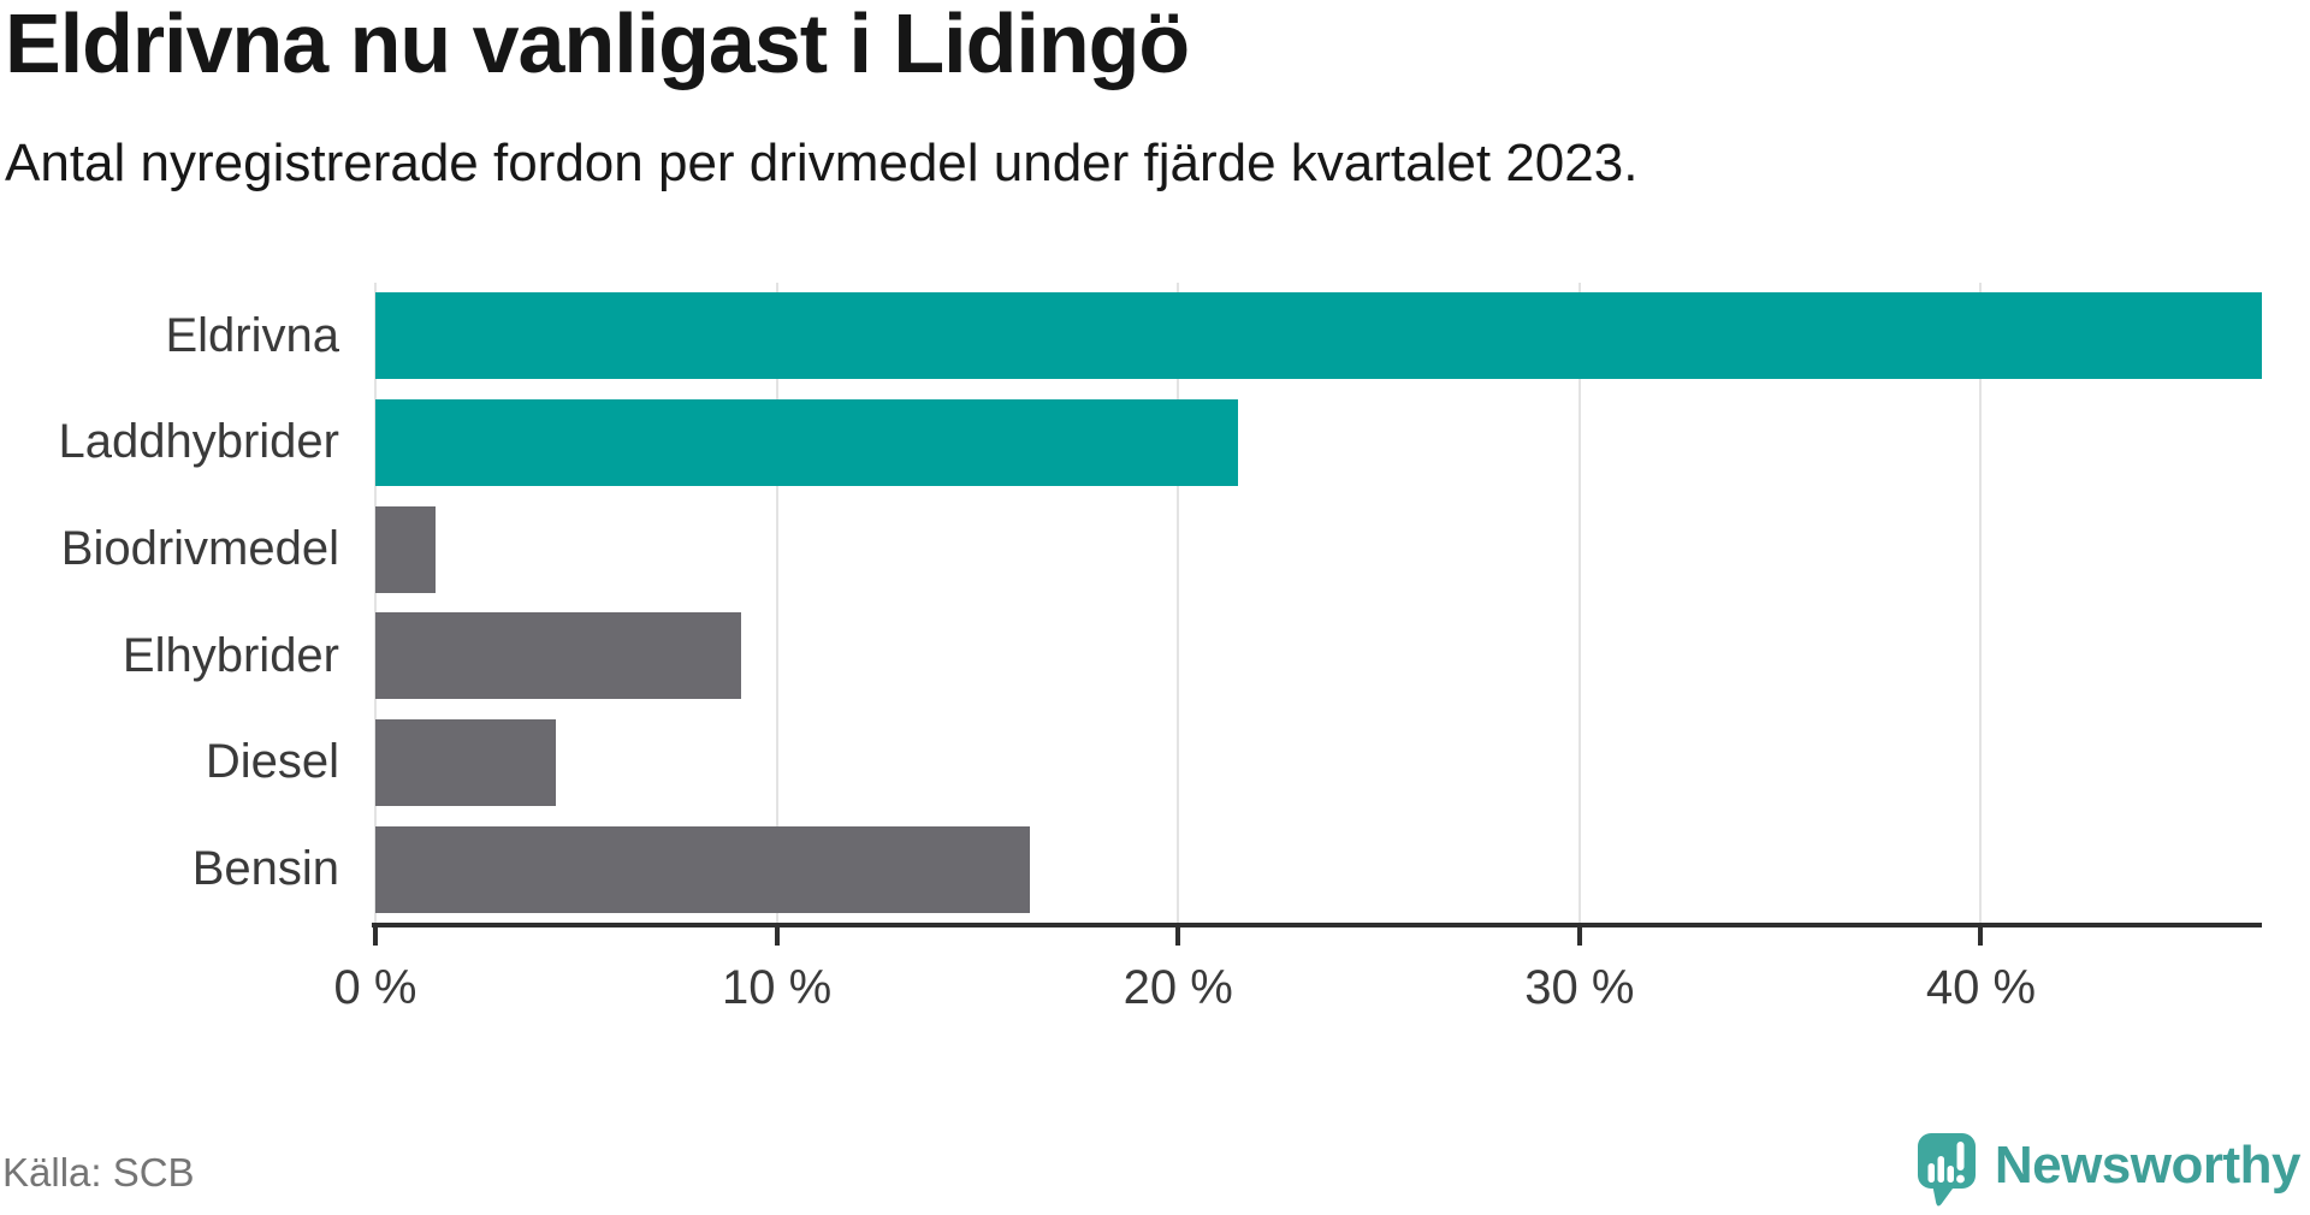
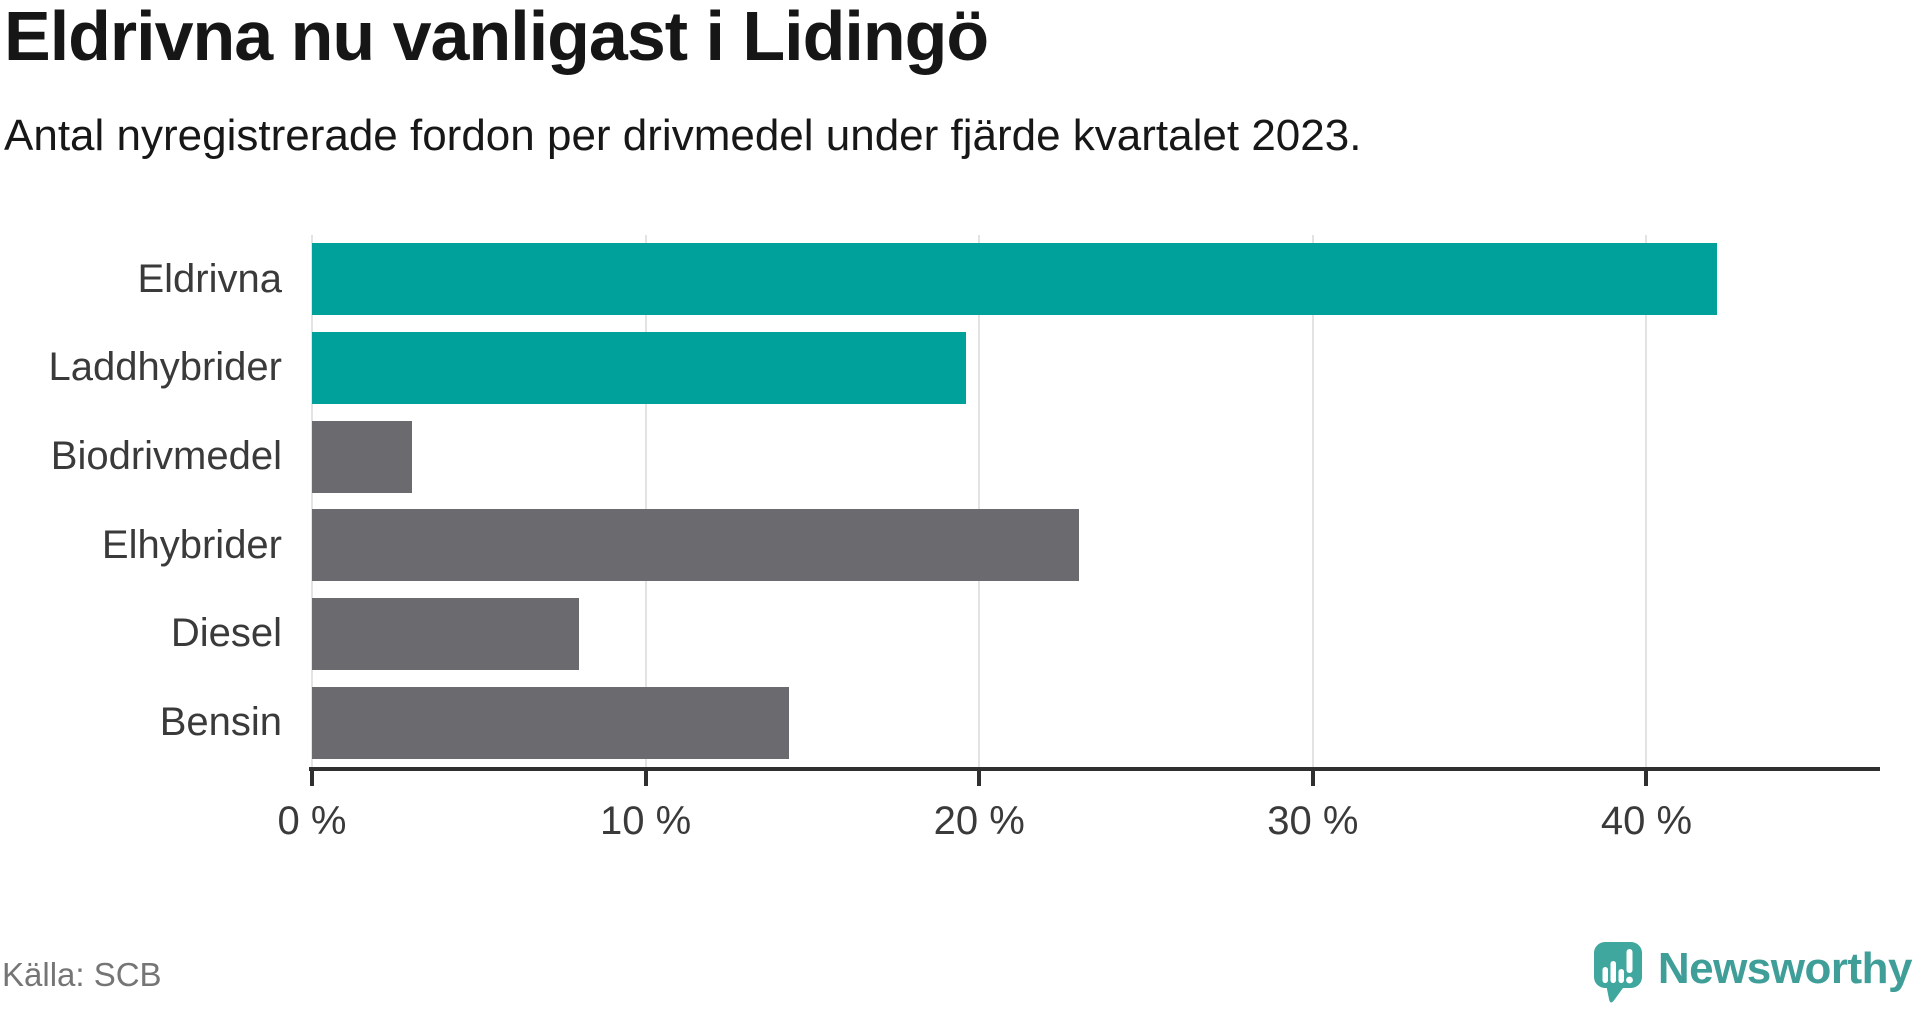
Eldrivna: 47.0% -> 42.1%
Laddhybrider: 21.5% -> 19.6%
Biodrivmedel: 1.5% -> 3.0%
Elhybrider: 9.1% -> 23.0%
Diesel: 4.5% -> 8.0%
Bensin: 16.3% -> 14.3%
